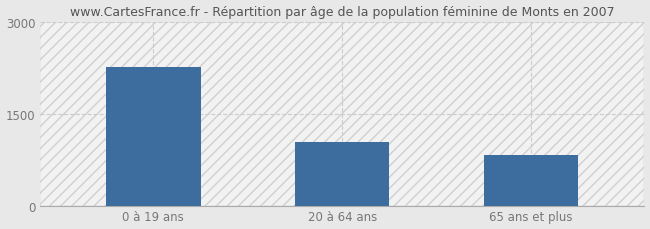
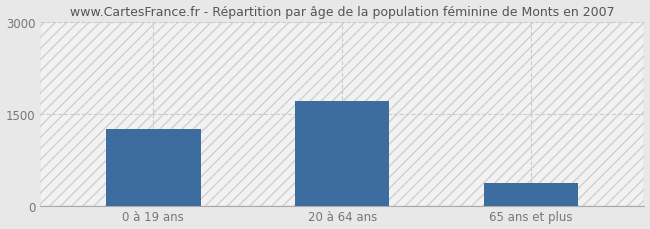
0 à 19 ans: 2260 -> 1260
20 à 64 ans: 1040 -> 1700
65 ans et plus: 820 -> 370
